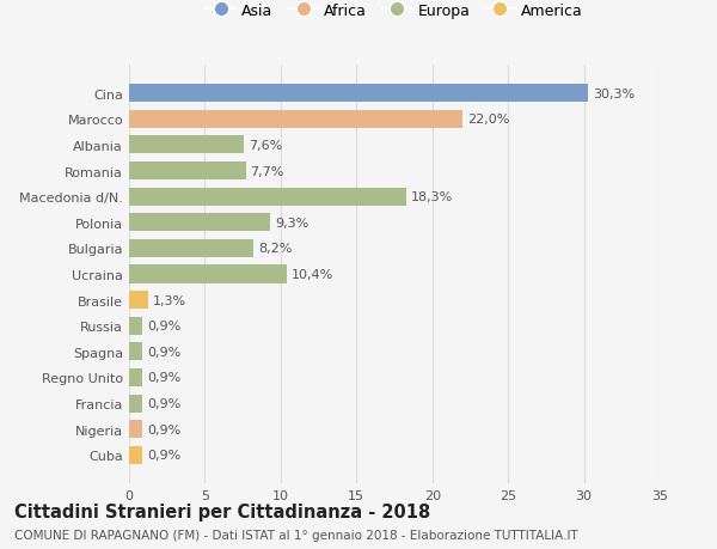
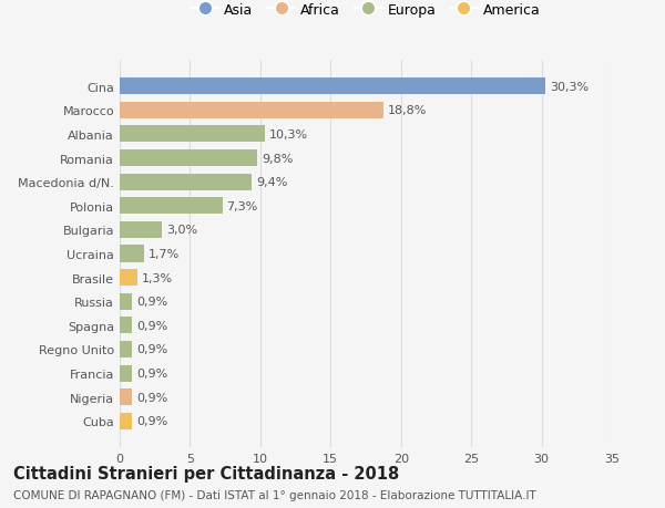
Marocco: 22,0% -> 18,8%
Albania: 7,6% -> 10,3%
Romania: 7,7% -> 9,8%
Macedonia d/N.: 18,3% -> 9,4%
Polonia: 9,3% -> 7,3%
Bulgaria: 8,2% -> 3,0%
Ucraina: 10,4% -> 1,7%
